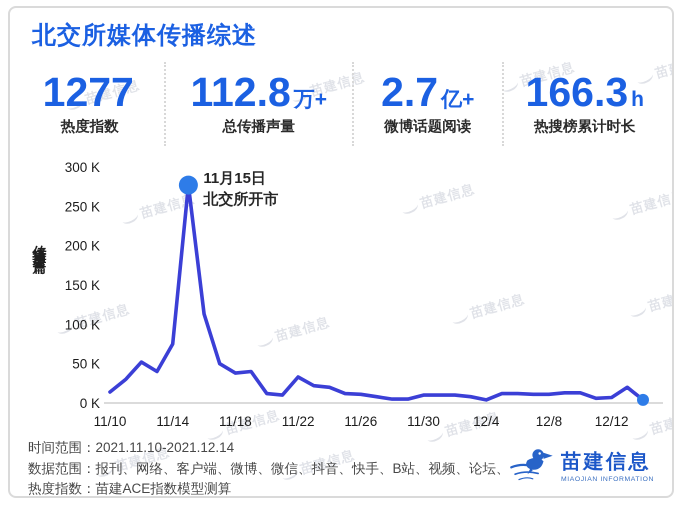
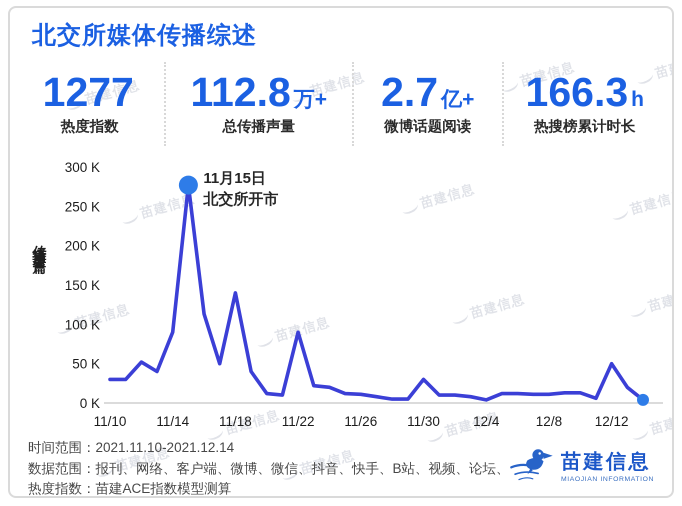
11/10: 10K -> 30K
11/14: 80K -> 90K
11/18: 40K -> 140K
11/22: 30K -> 90K
11/30: 10K -> 30K
12/12: 10K -> 50K
